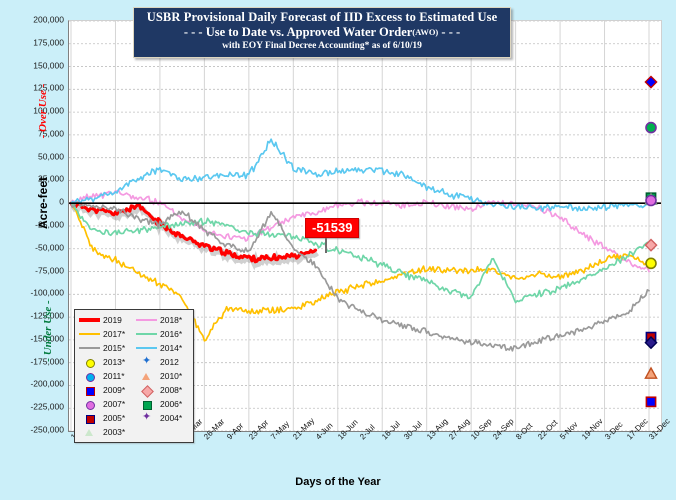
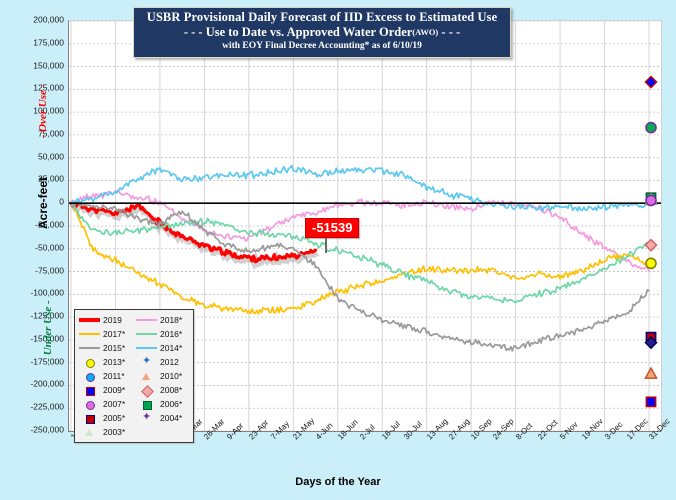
2017*/26-Mar: -150000 -> -110000
2015*/7-May: -10000 -> -50000
2014*/7-May: 70000 -> 30000
2016*/24-Sep: -60000 -> -100000
